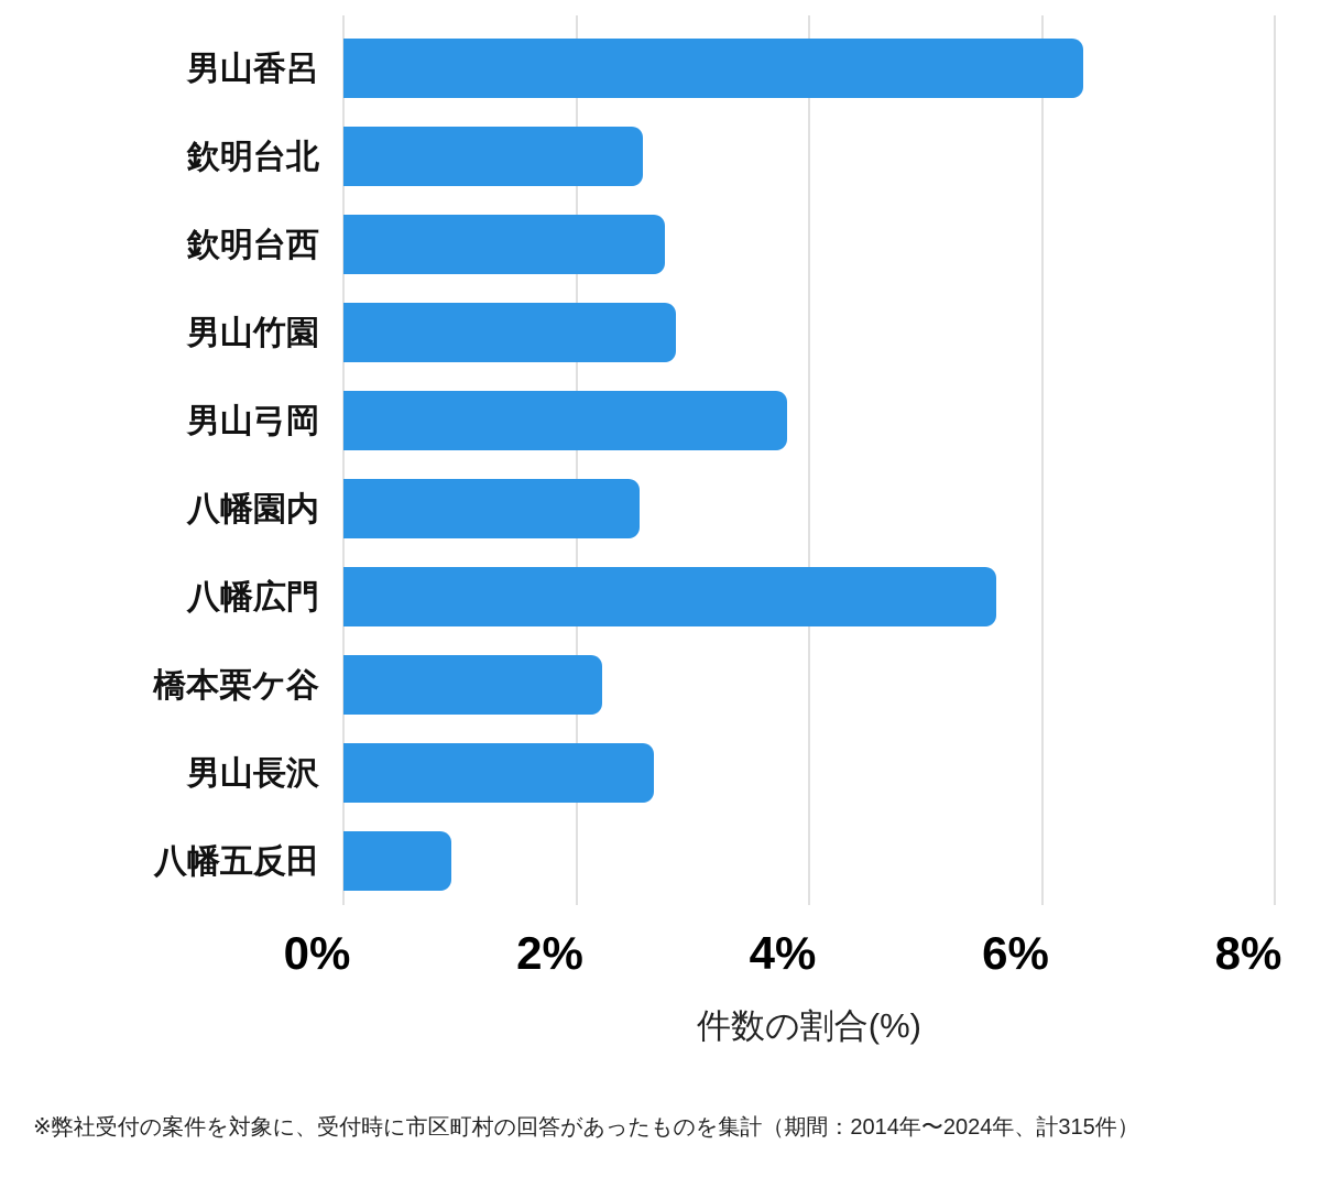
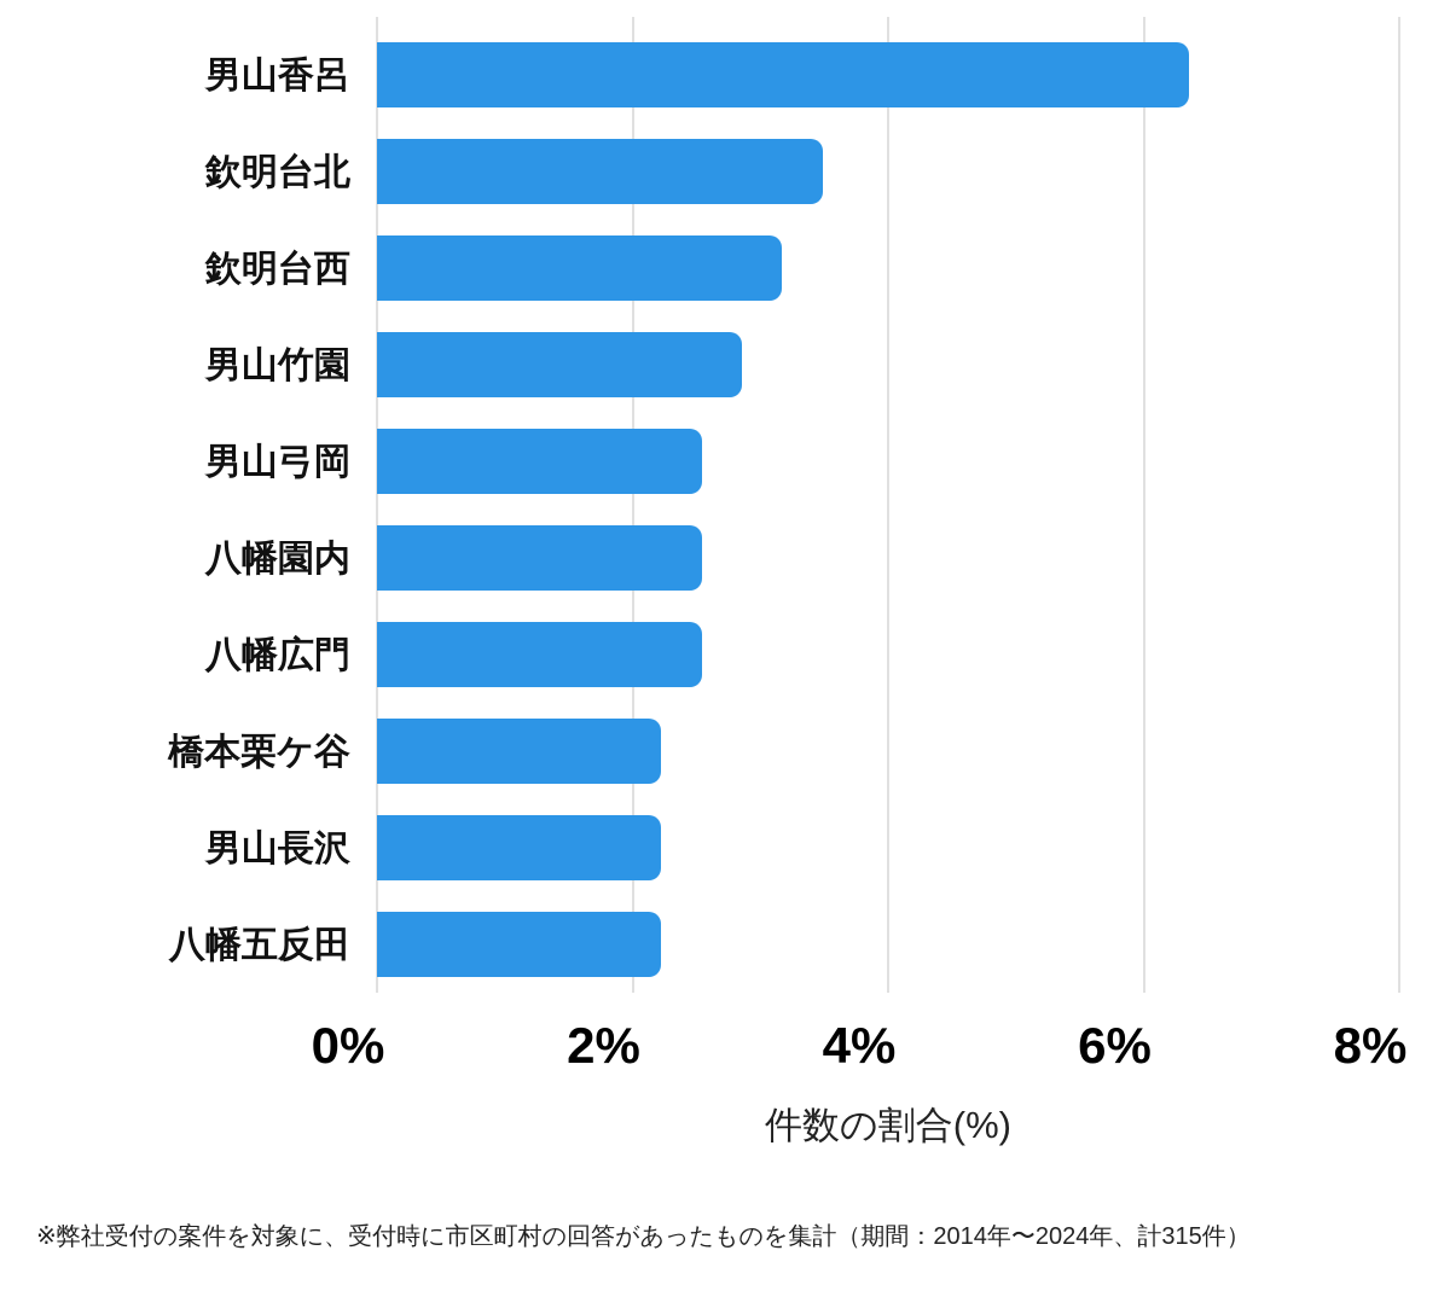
欽明台北: 2.57% -> 3.49%
欽明台西: 2.76% -> 3.17%
男山弓岡: 3.81% -> 2.54%
八幡広門: 5.61% -> 2.54%
男山長沢: 2.67% -> 2.22%
八幡五反田: 0.93% -> 2.22%
